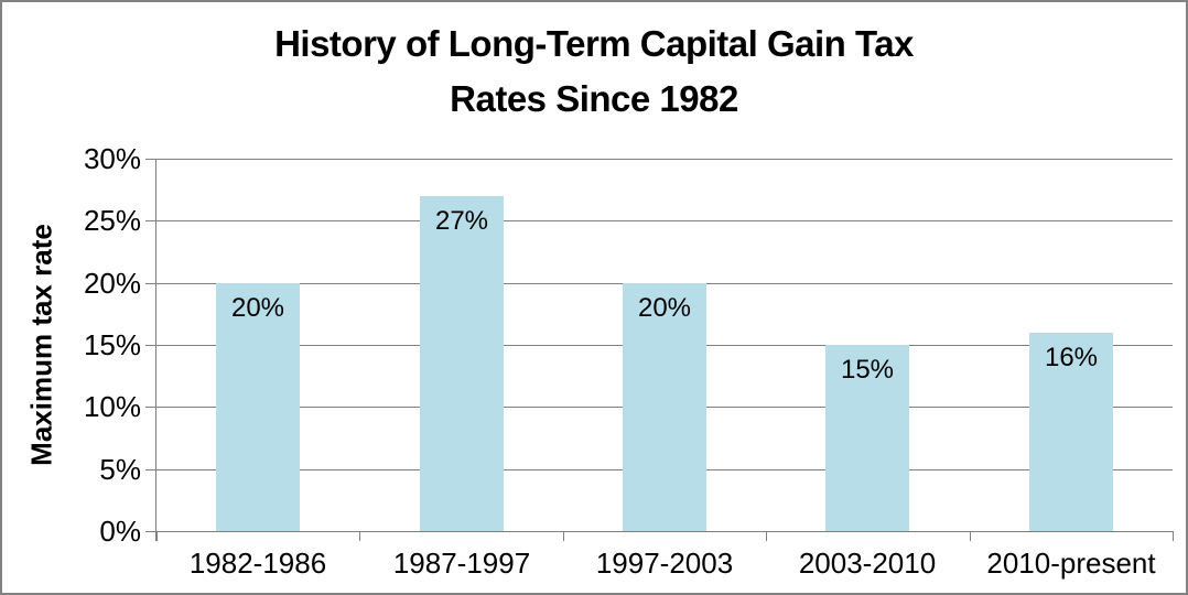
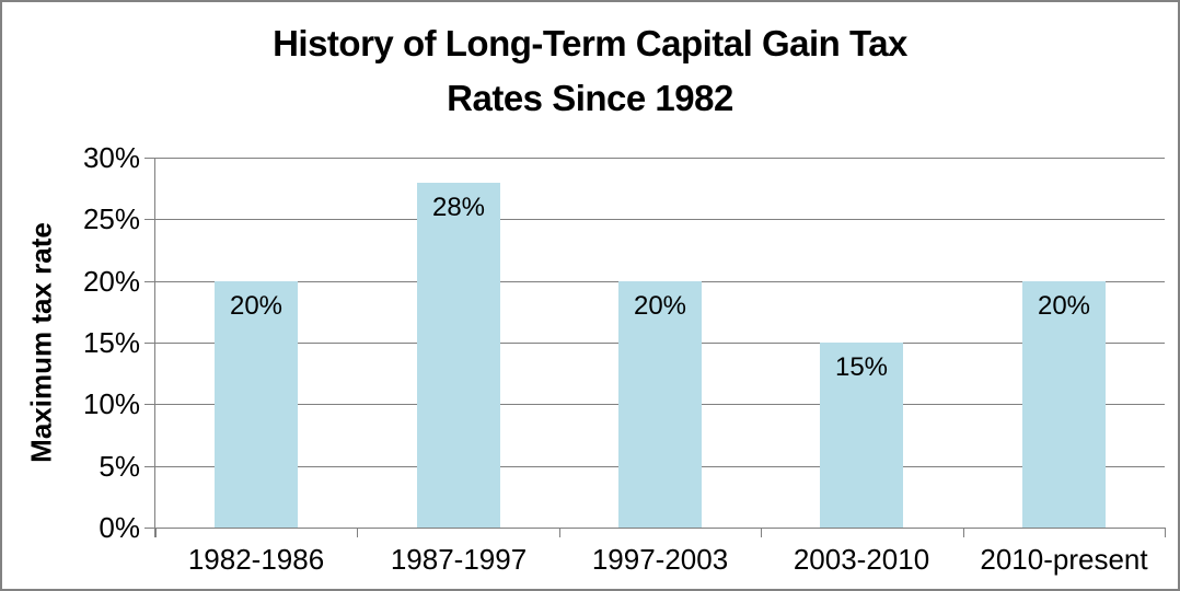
1987-1997: 27% -> 28%
2010-present: 16% -> 20%
